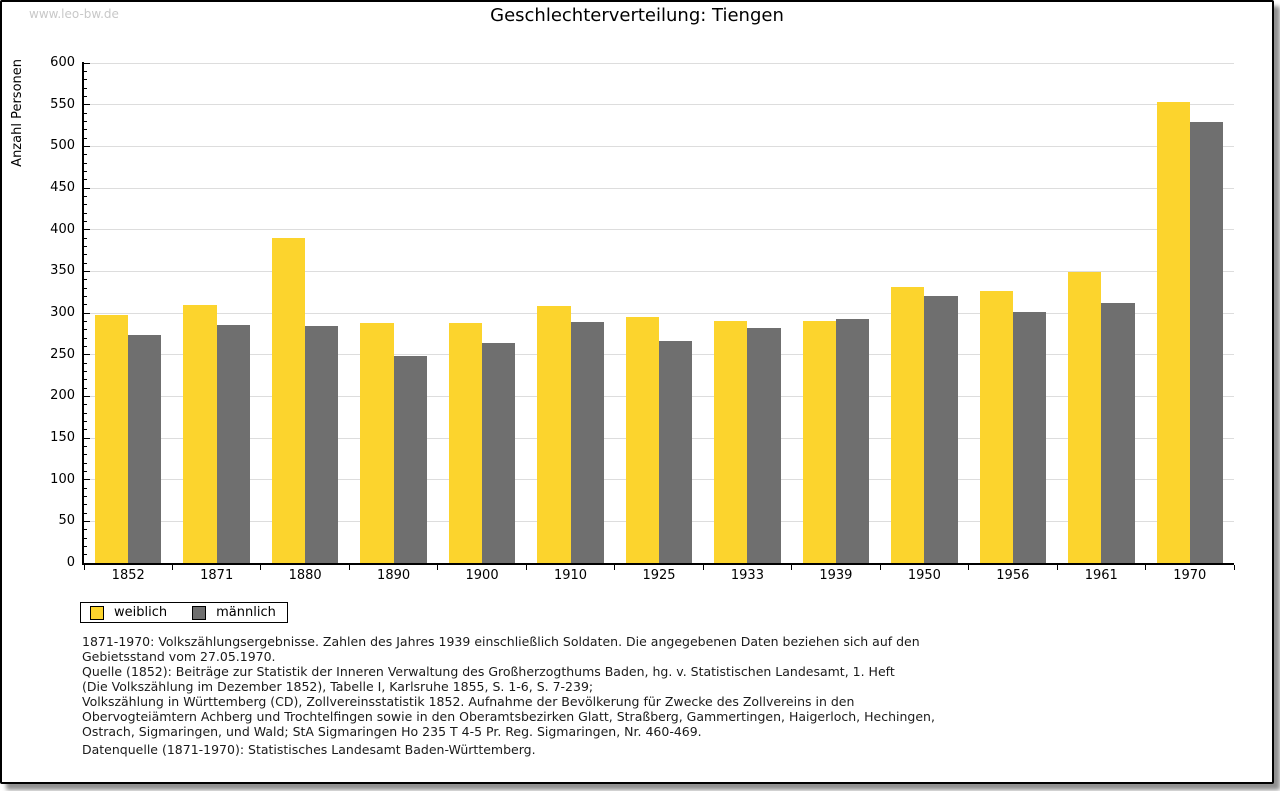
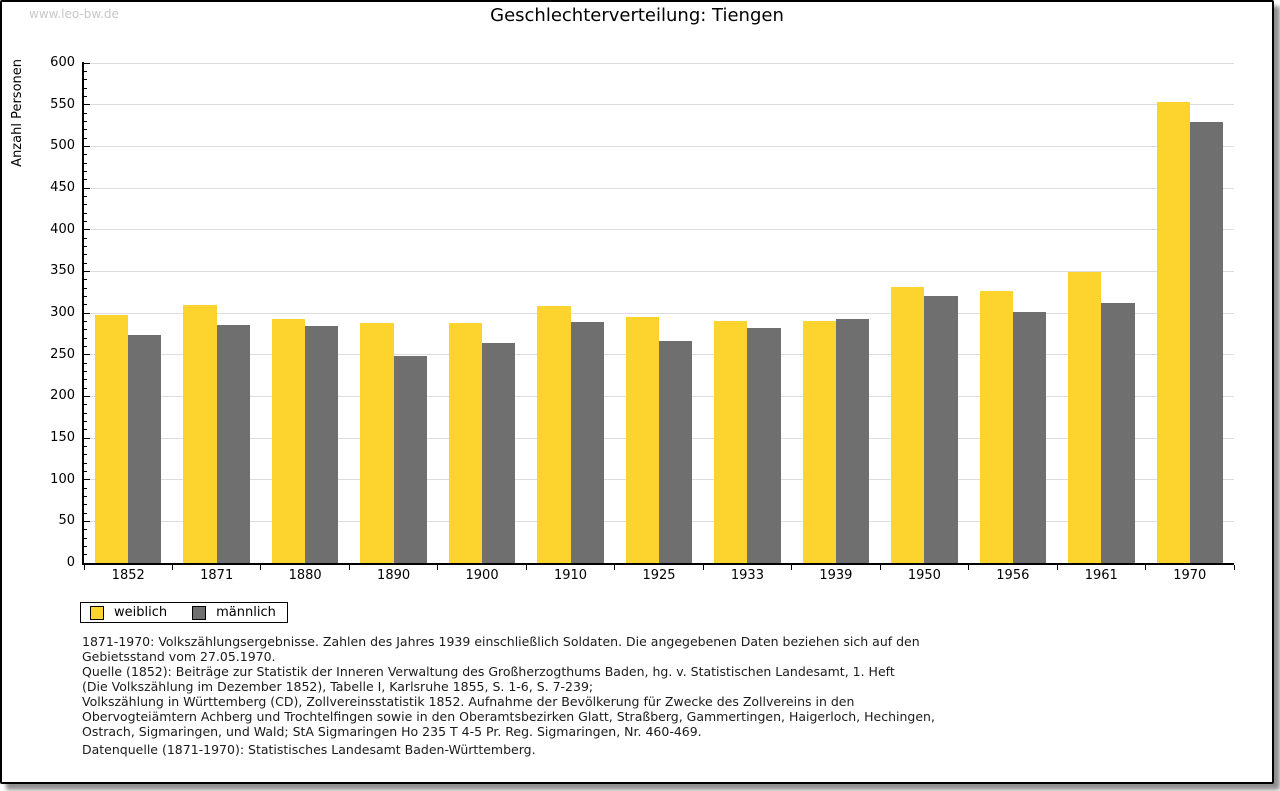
weiblich/1880: 390 -> 290
